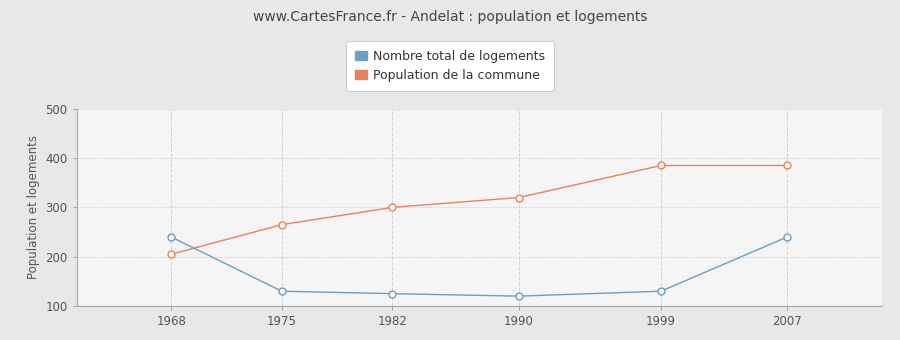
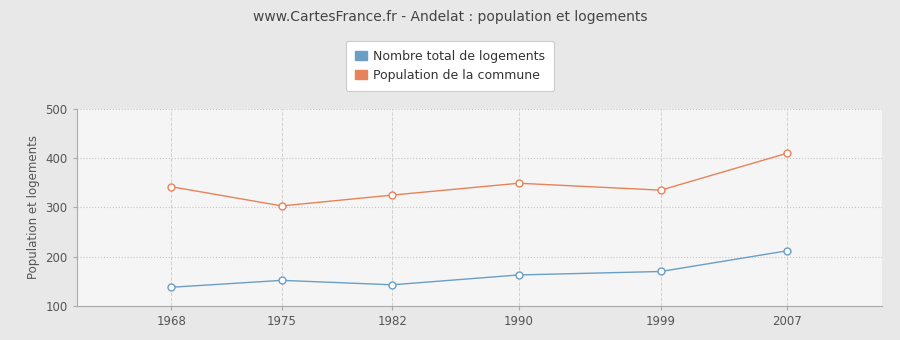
Population de la commune/1968: 205 -> 342
Nombre total de logements/1968: 240 -> 138
Population de la commune/1975: 265 -> 303
Nombre total de logements/1975: 130 -> 152
Population de la commune/1982: 300 -> 325
Nombre total de logements/1982: 125 -> 143
Population de la commune/1990: 320 -> 349
Nombre total de logements/1990: 120 -> 163
Population de la commune/1999: 385 -> 335
Nombre total de logements/1999: 130 -> 170
Population de la commune/2007: 385 -> 410
Nombre total de logements/2007: 240 -> 212
